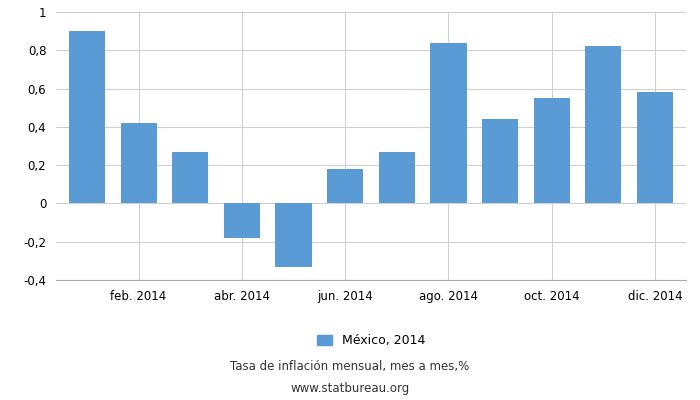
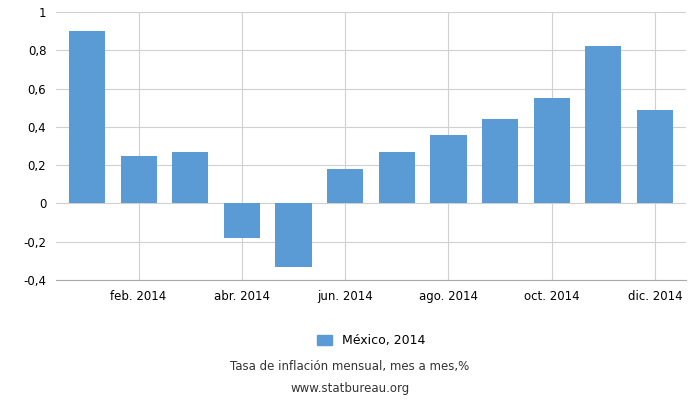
feb. 2014: 0,42 -> 0,25
ago. 2014: 0,84 -> 0,36
dic. 2014: 0,58 -> 0,49
